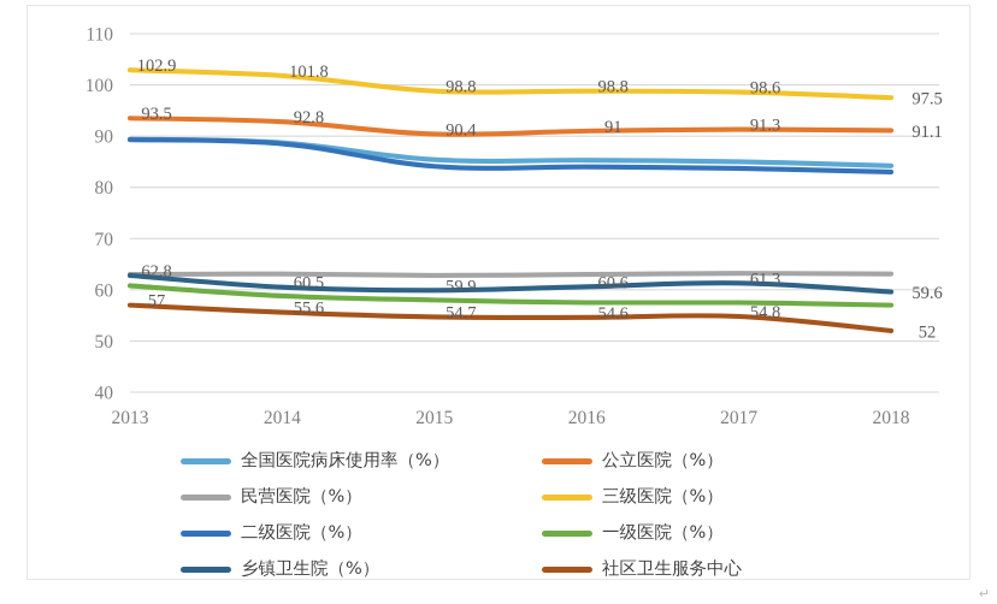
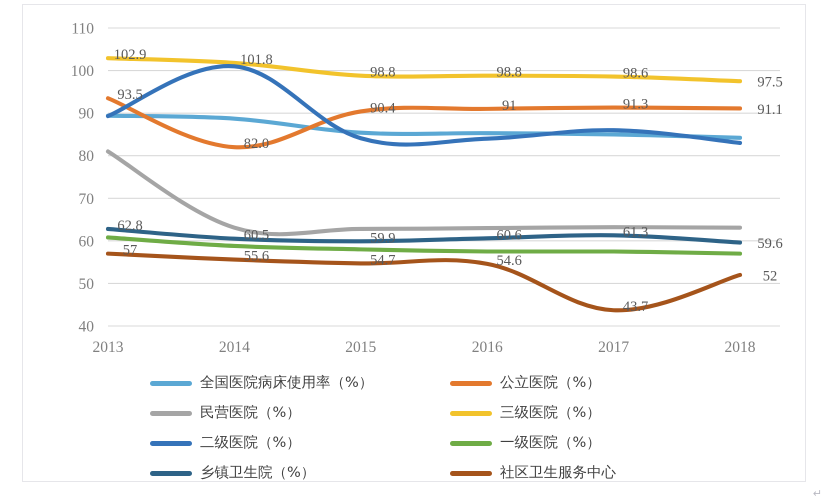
民营医院（%）/2013: 63 -> 81
公立医院（%）/2014: 92.8 -> 82.0
二级医院（%）/2014: 88 -> 101
二级医院（%）/2017: 84 -> 86
社区卫生服务中心/2017: 54.8 -> 43.7
